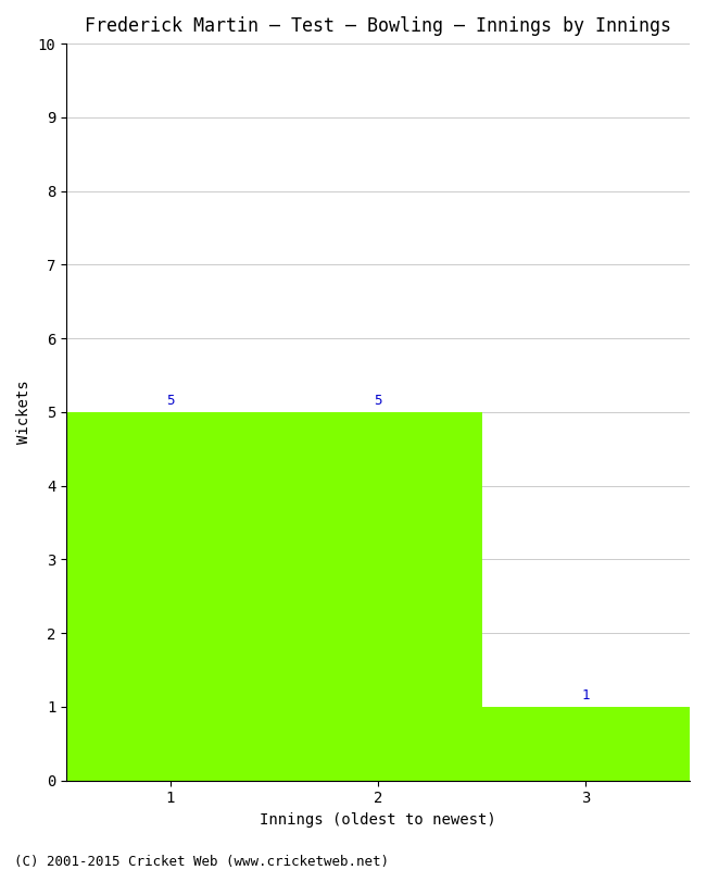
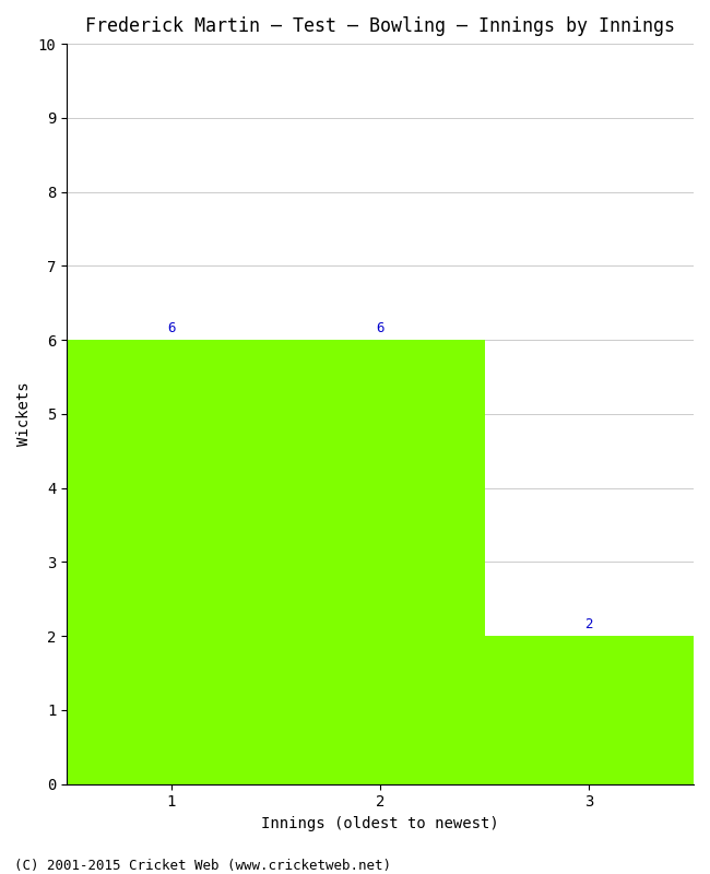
1: 5 -> 6
2: 5 -> 6
3: 1 -> 2
